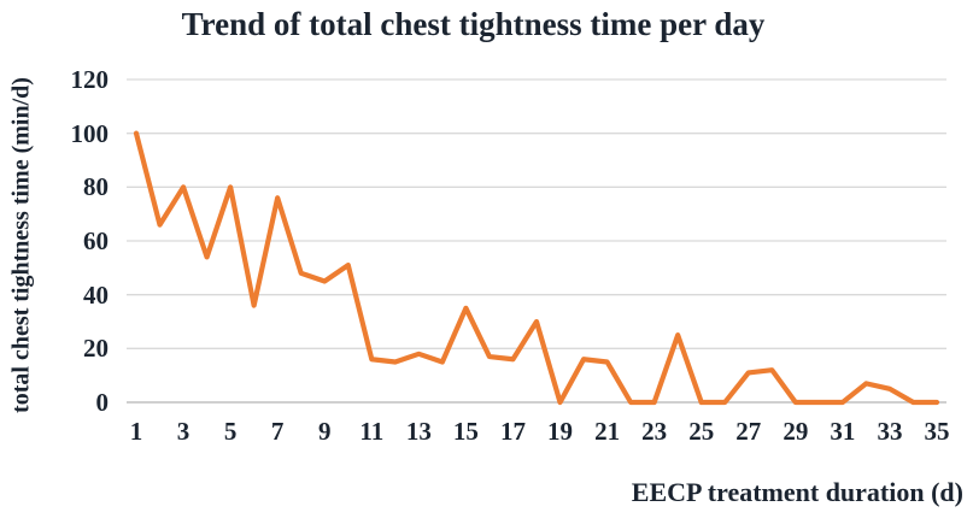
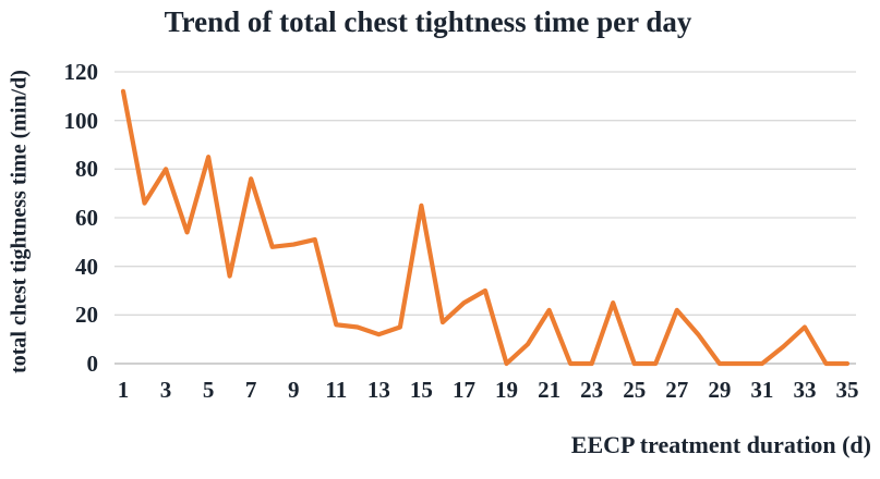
1: 100 -> 112
5: 80 -> 85
9: 45 -> 49
13: 18 -> 12
15: 35 -> 65
17: 16 -> 25
20: 16 -> 8
21: 15 -> 22
27: 11 -> 22
33: 5 -> 15
